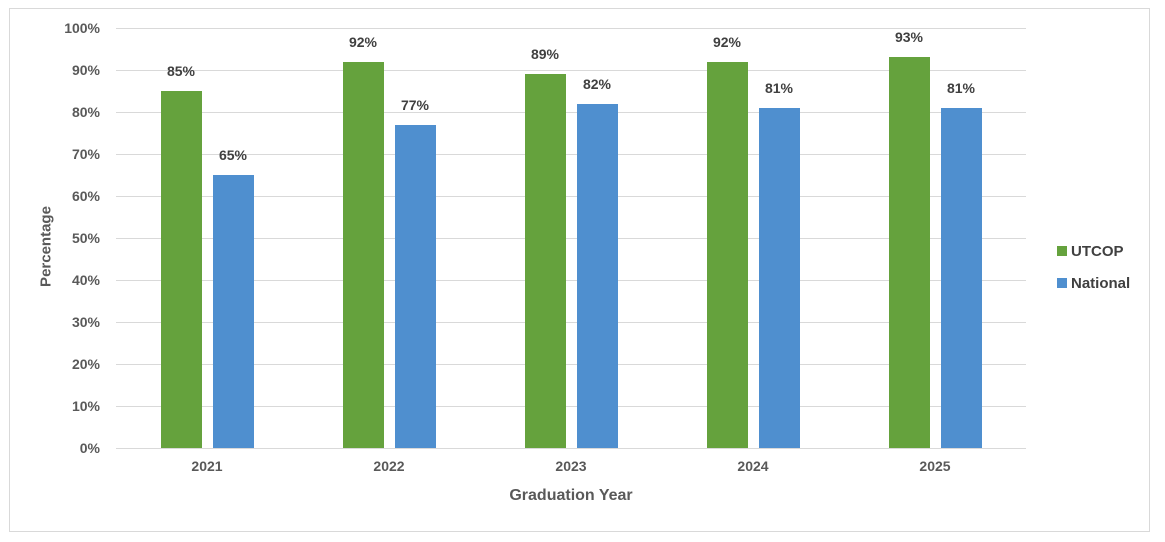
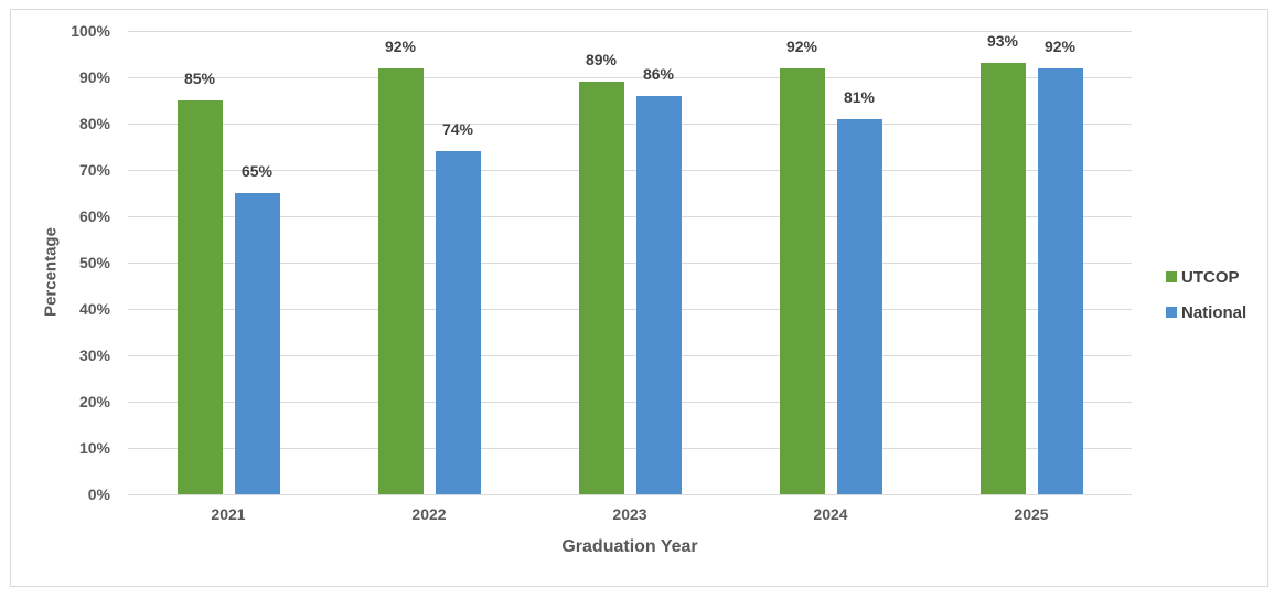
National/2022: 77% -> 74%
National/2023: 82% -> 86%
National/2025: 81% -> 92%
